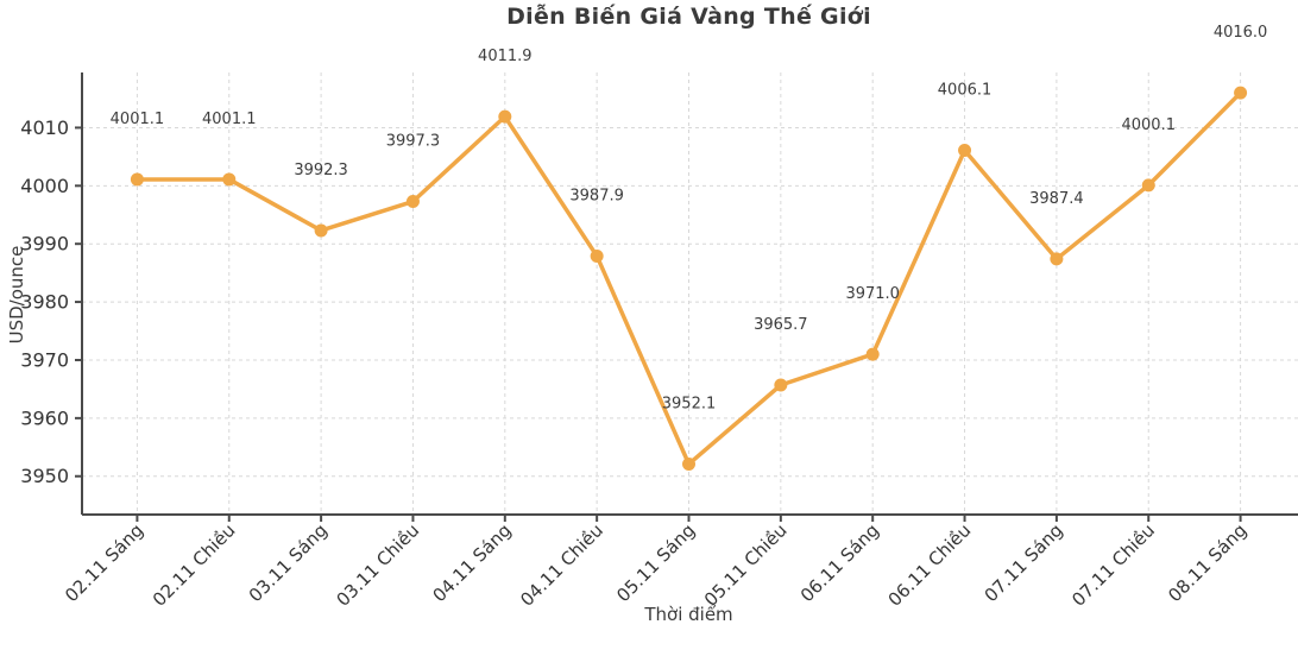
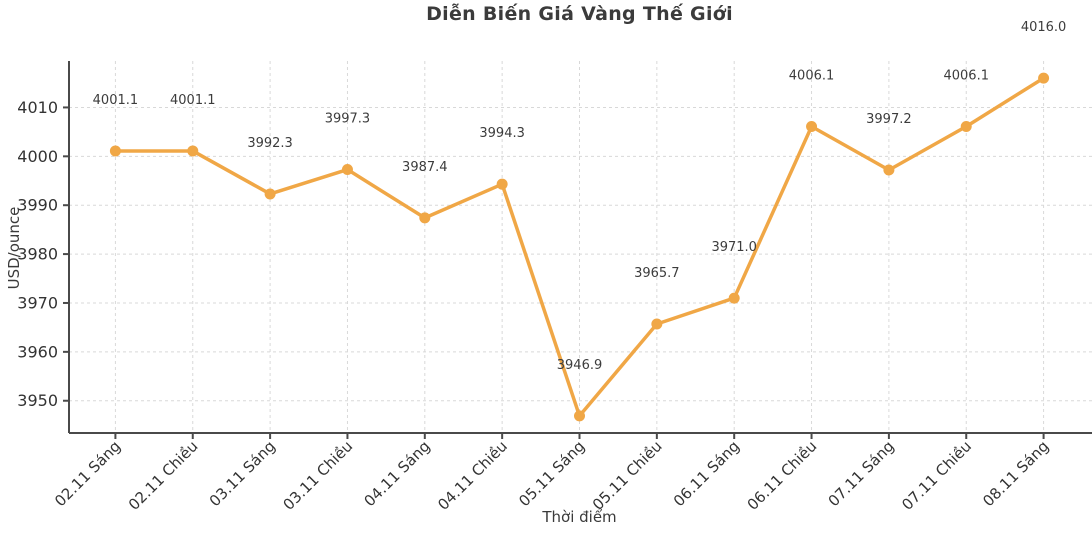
04.11 Sáng: 4011.9 -> 3987.4
04.11 Chiều: 3987.9 -> 3994.3
05.11 Sáng: 3952.1 -> 3946.9
07.11 Sáng: 3987.4 -> 3997.2
07.11 Chiều: 4000.1 -> 4006.1
